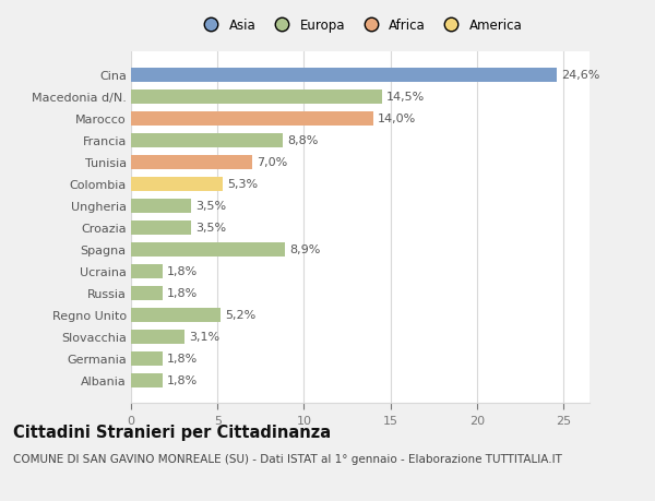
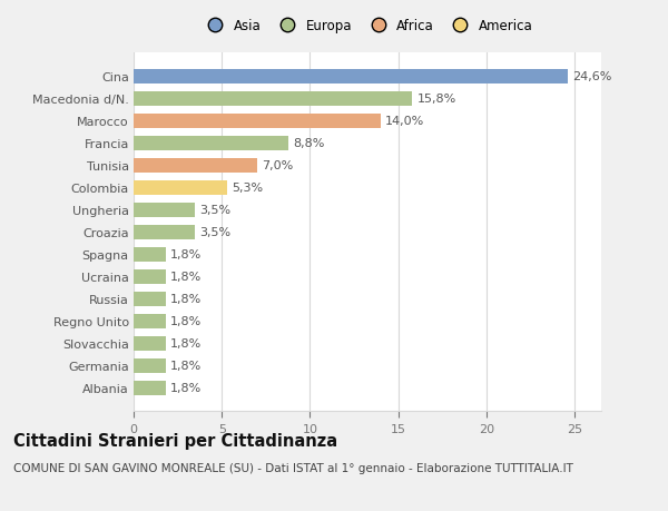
Macedonia d/N.: 14,5% -> 15,8%
Spagna: 8,9% -> 1,8%
Regno Unito: 5,2% -> 1,8%
Slovacchia: 3,1% -> 1,8%
